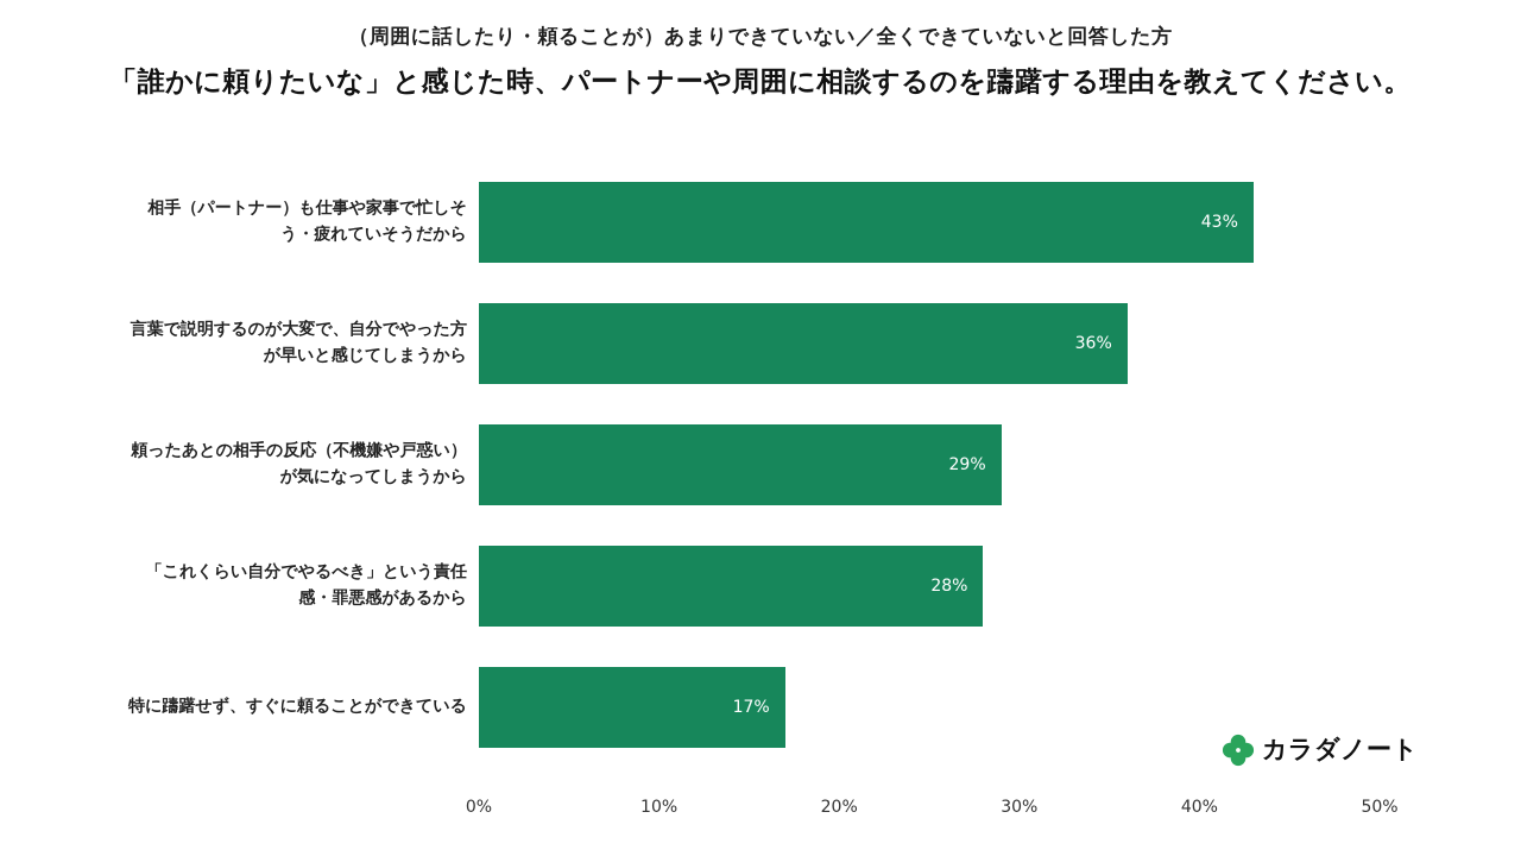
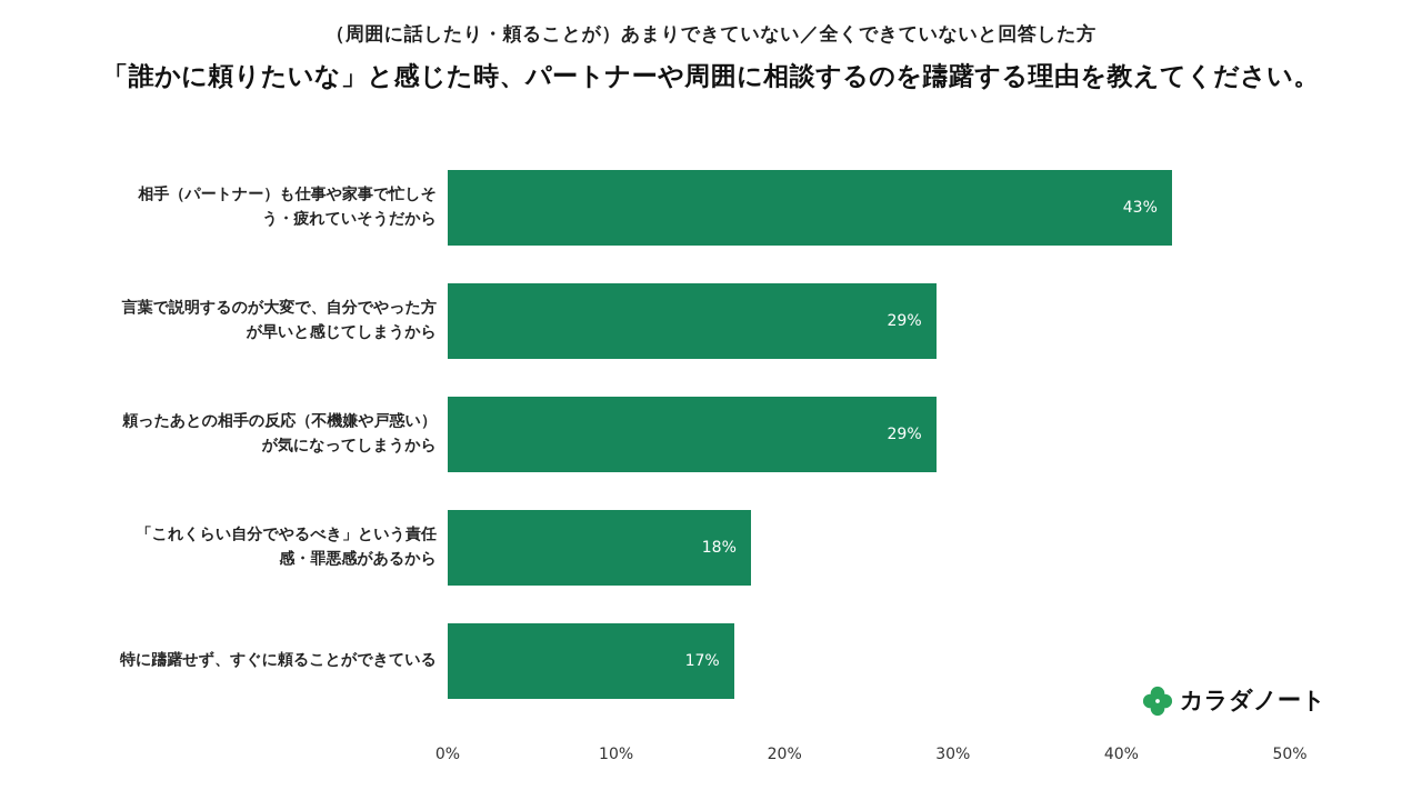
言葉で説明するのが大変で、自分でやった方が早いと感じてしまうから: 36% -> 29%
「これくらい自分でやるべき」という責任感・罪悪感があるから: 28% -> 18%
